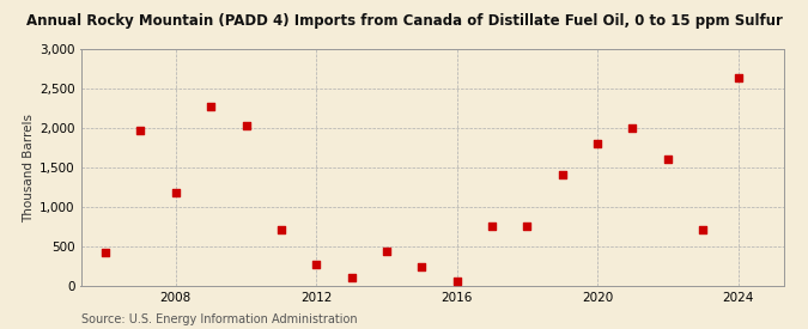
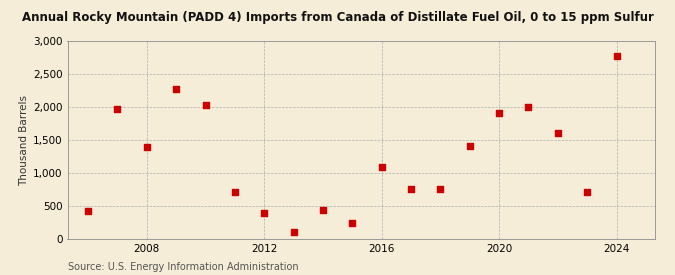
2008: 1,190 -> 1,400
2012: 270 -> 400
2016: 60 -> 1,100
2020: 1,810 -> 1,920
2024: 2,640 -> 2,780
